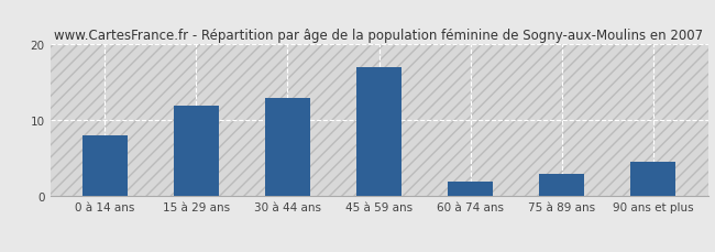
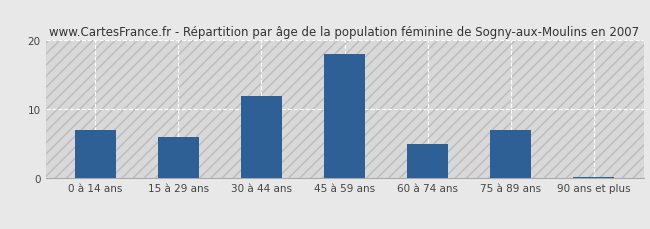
0 à 14 ans: 8.0 -> 7.0
15 à 29 ans: 12.0 -> 6.0
30 à 44 ans: 13.0 -> 12.0
45 à 59 ans: 17.0 -> 18.0
60 à 74 ans: 2.0 -> 5.0
75 à 89 ans: 3.0 -> 7.0
90 ans et plus: 4.6 -> 0.2
